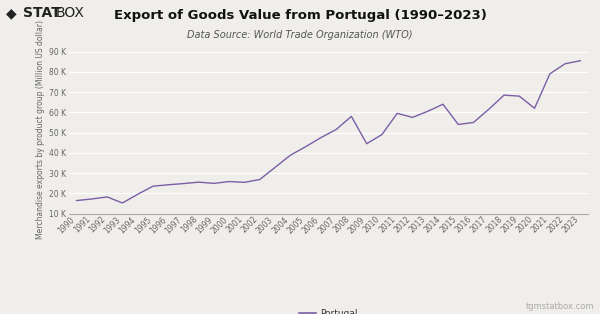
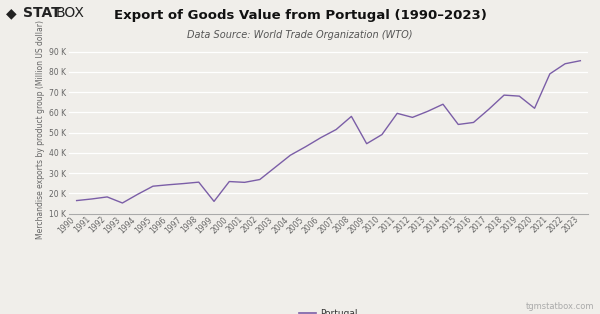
1999: 24.9 K -> 16.0 K
